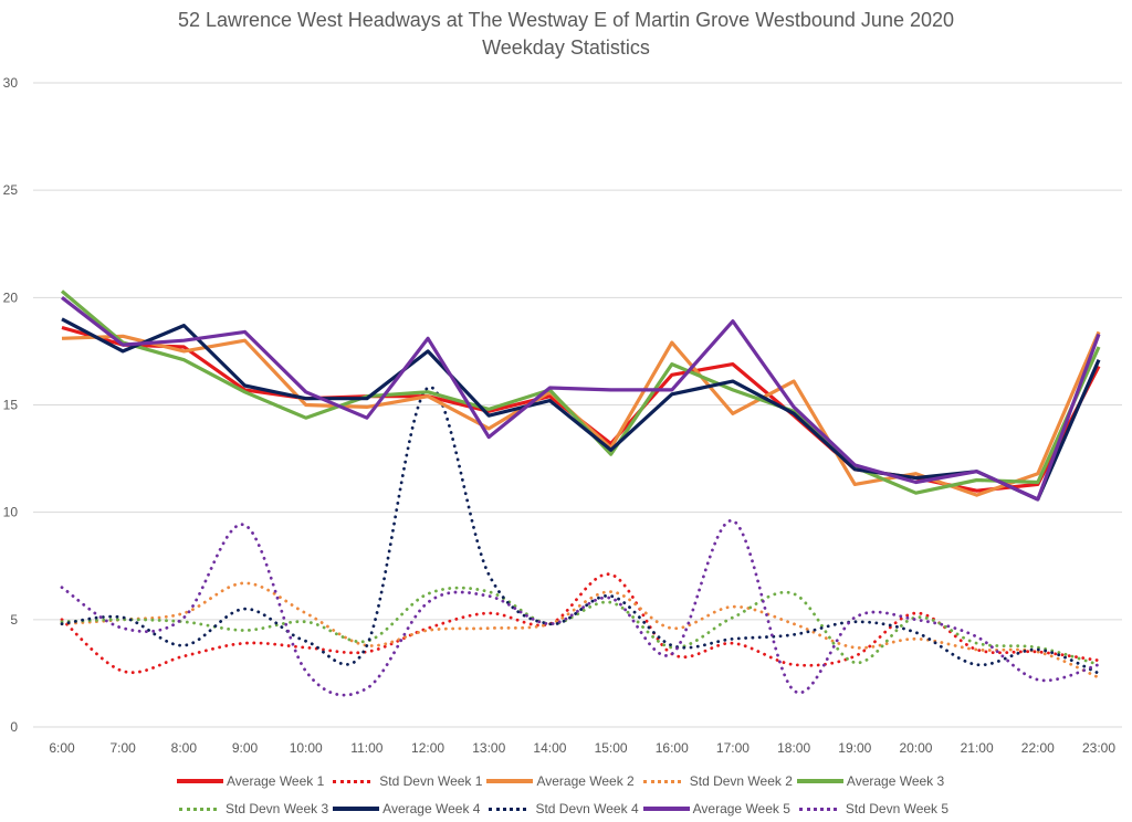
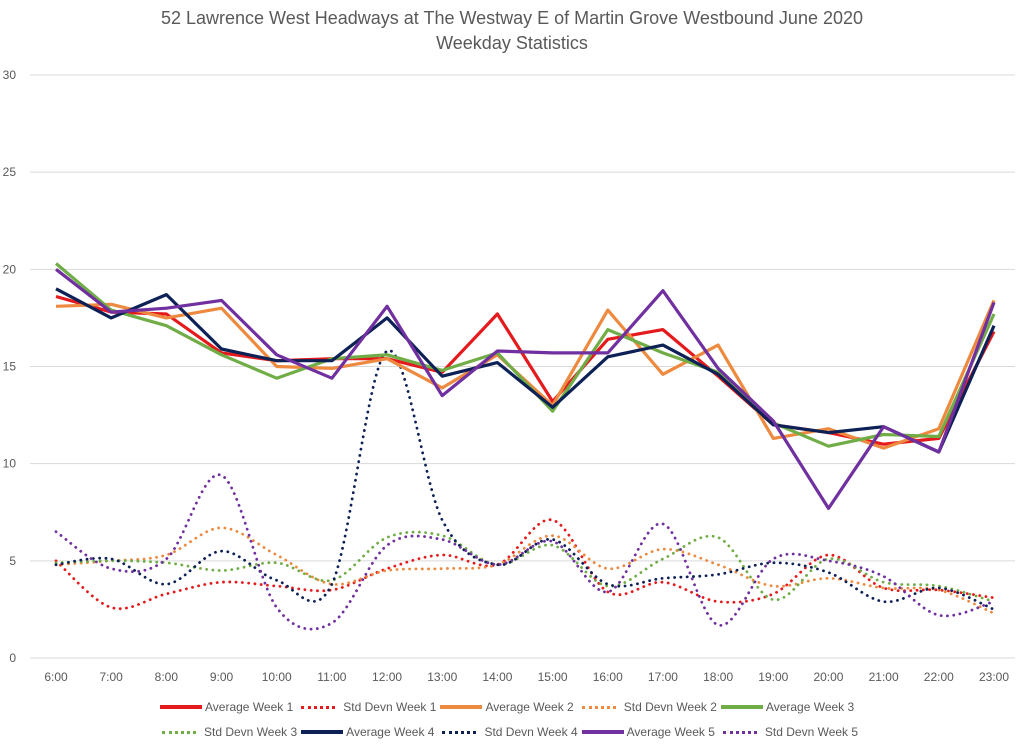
Average Week 1/14:00: 15.4 -> 17.7
Std Devn Week 5/17:00: 9.6 -> 6.9
Average Week 5/20:00: 11.4 -> 7.7
